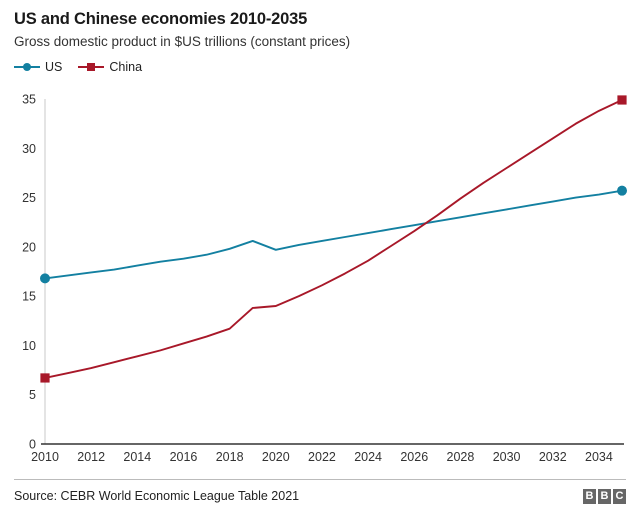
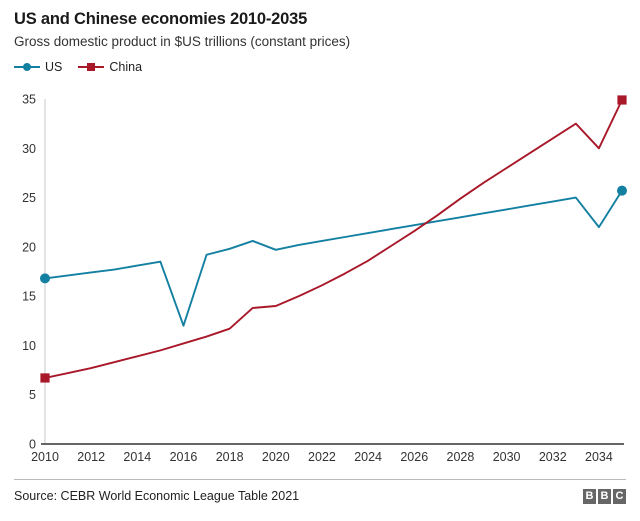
US/2016: 19 -> 12
US/2034: 25 -> 22
China/2034: 34 -> 30
